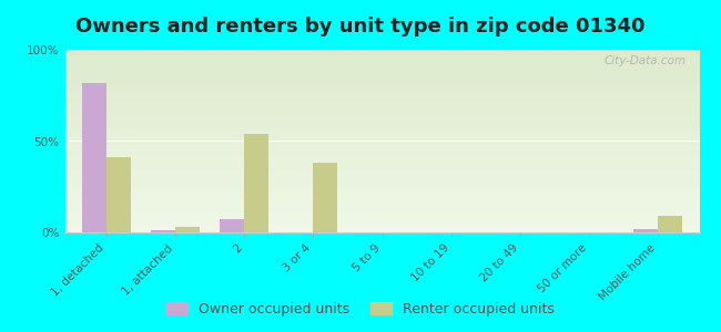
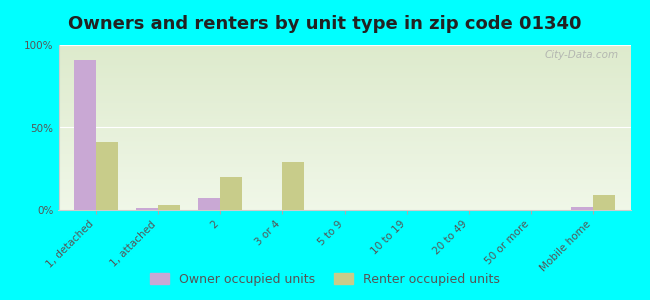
Owner occupied units/1, detached: 82% -> 91%
Renter occupied units/2: 54% -> 20%
Renter occupied units/3 or 4: 38% -> 29%
